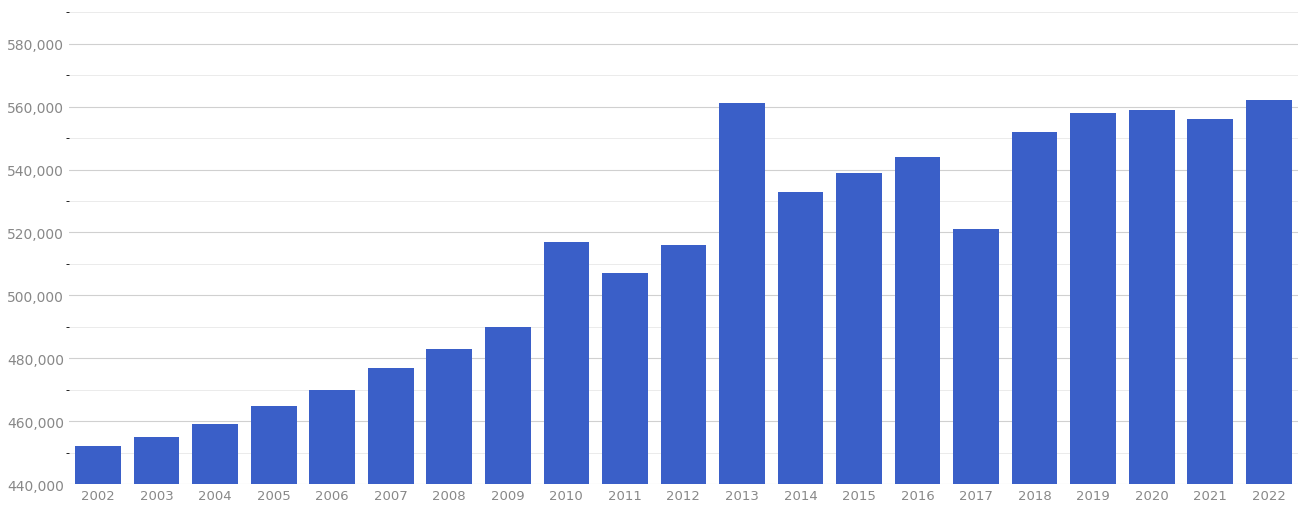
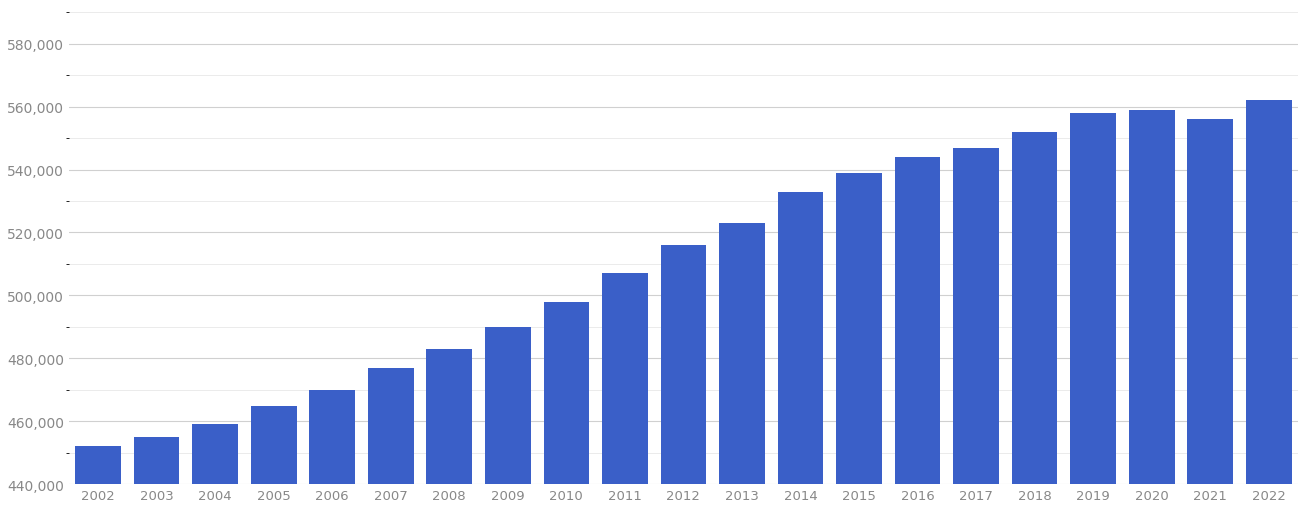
2010: 517,000 -> 498,000
2013: 561,000 -> 523,000
2017: 521,000 -> 547,000
